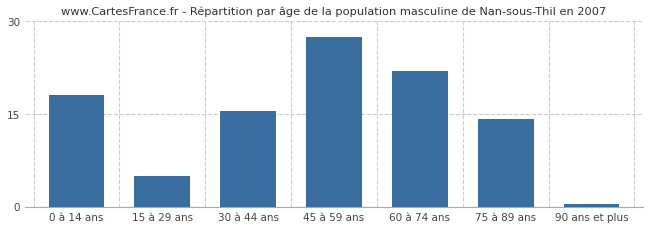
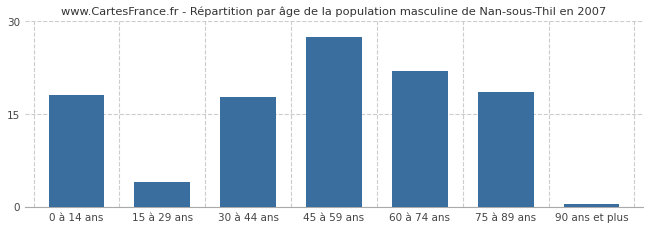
15 à 29 ans: 5.0 -> 4.0
30 à 44 ans: 15.5 -> 17.8
75 à 89 ans: 14.2 -> 18.6
